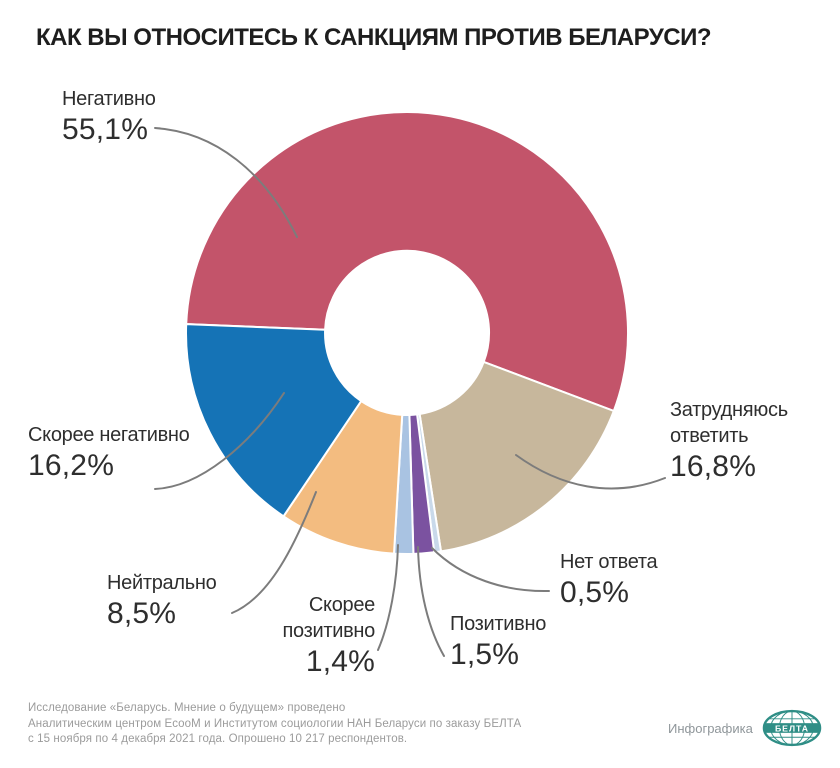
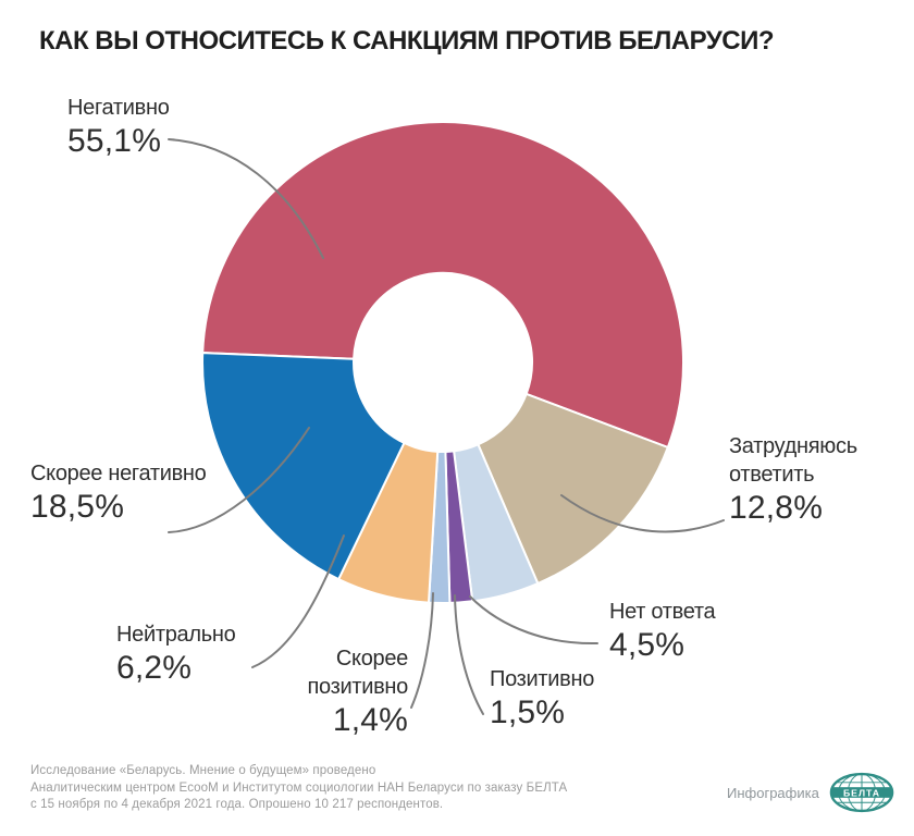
Затрудняюсь ответить: 16,8% -> 12,8%
Нет ответа: 0,5% -> 4,5%
Нейтрально: 8,5% -> 6,2%
Скорее негативно: 16,2% -> 18,5%
